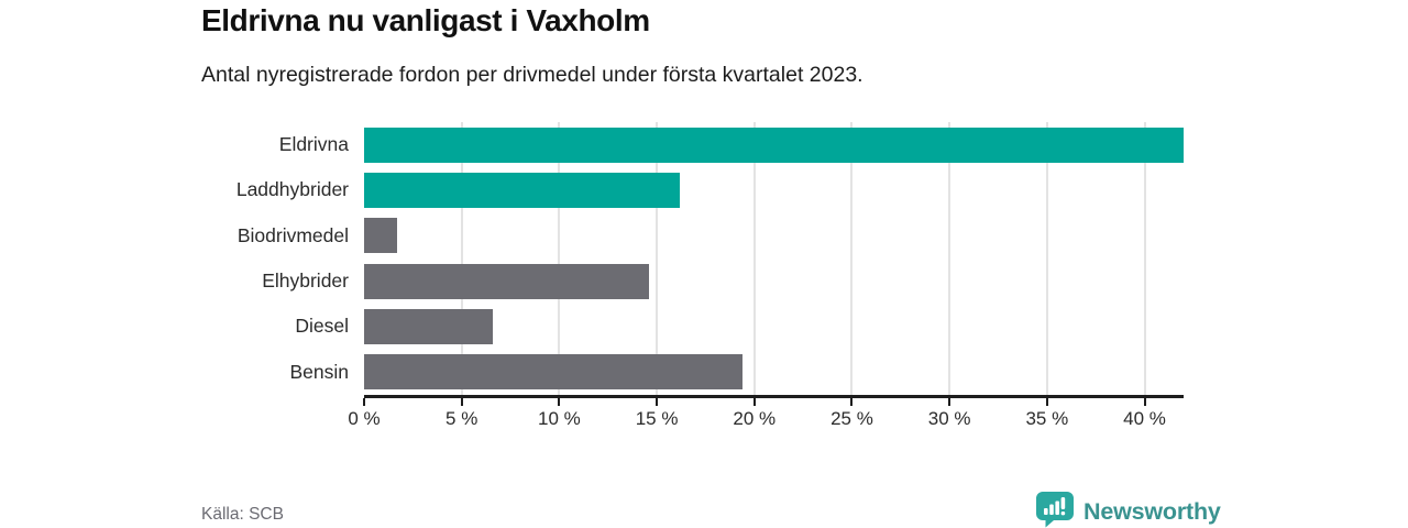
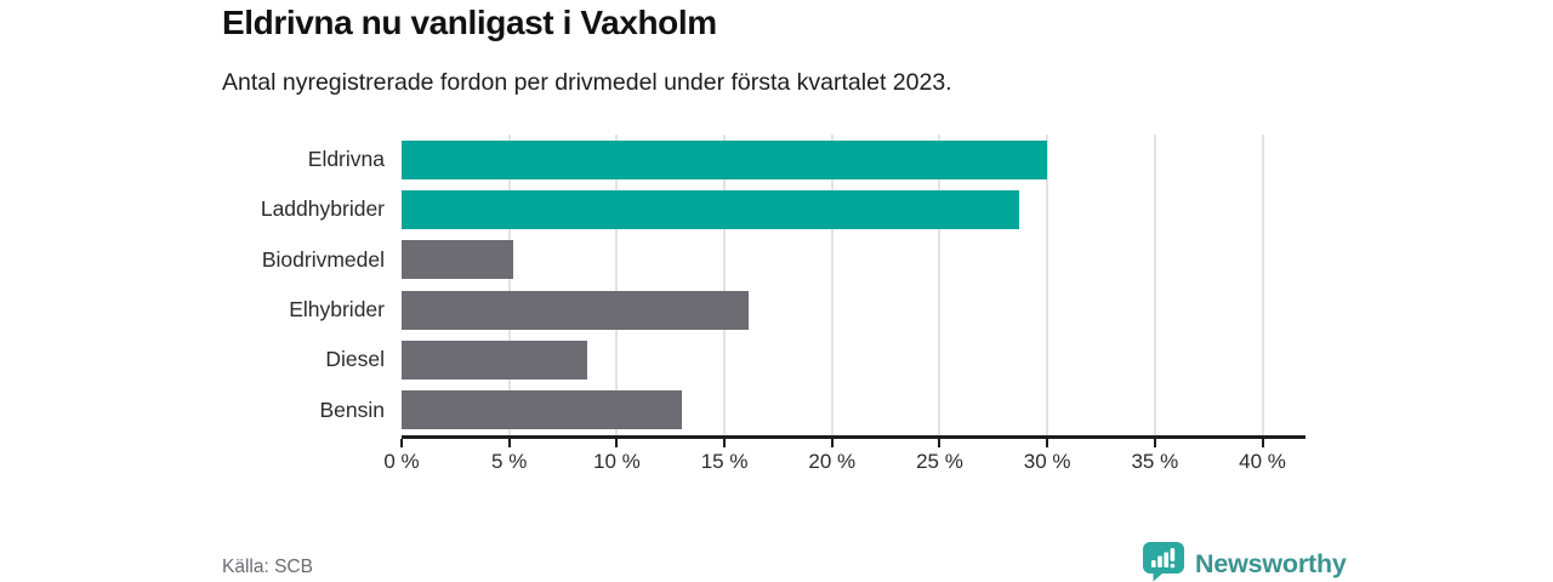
Eldrivna: 42.0% -> 30.0%
Laddhybrider: 16.2% -> 28.7%
Biodrivmedel: 1.7% -> 5.2%
Elhybrider: 14.6% -> 16.1%
Diesel: 6.6% -> 8.6%
Bensin: 19.4% -> 13.0%
